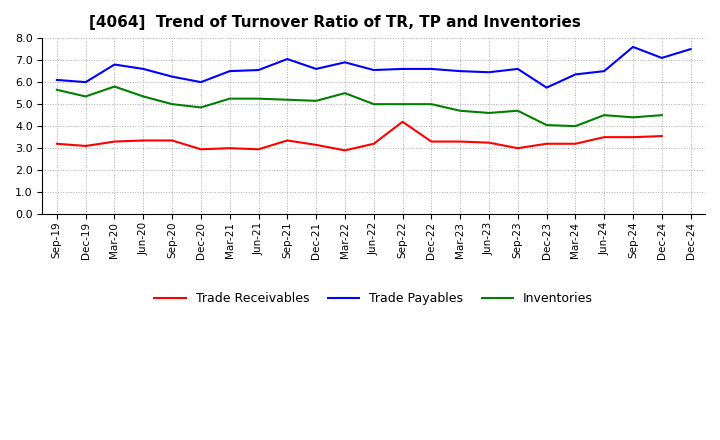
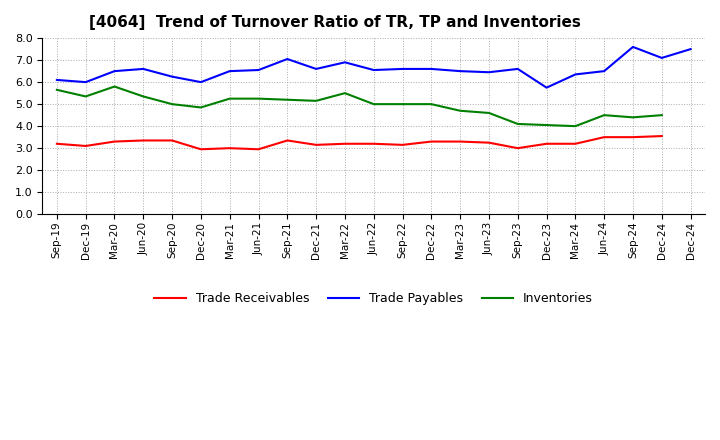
Trade Payables/Mar-20: 6.80 -> 6.50
Trade Receivables/Mar-22: 2.90 -> 3.20
Trade Receivables/Sep-22: 4.20 -> 3.15
Inventories/Sep-23: 4.70 -> 4.10
